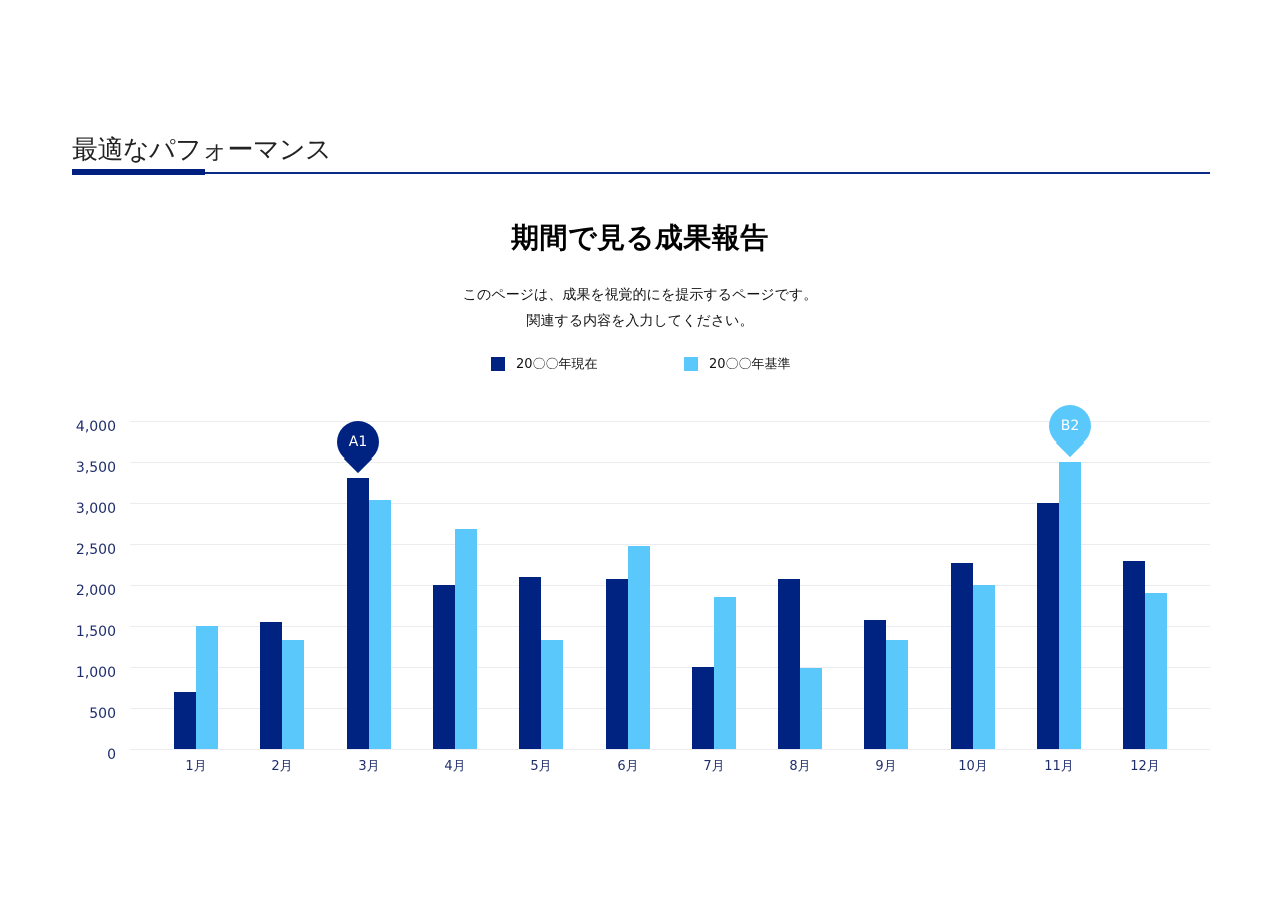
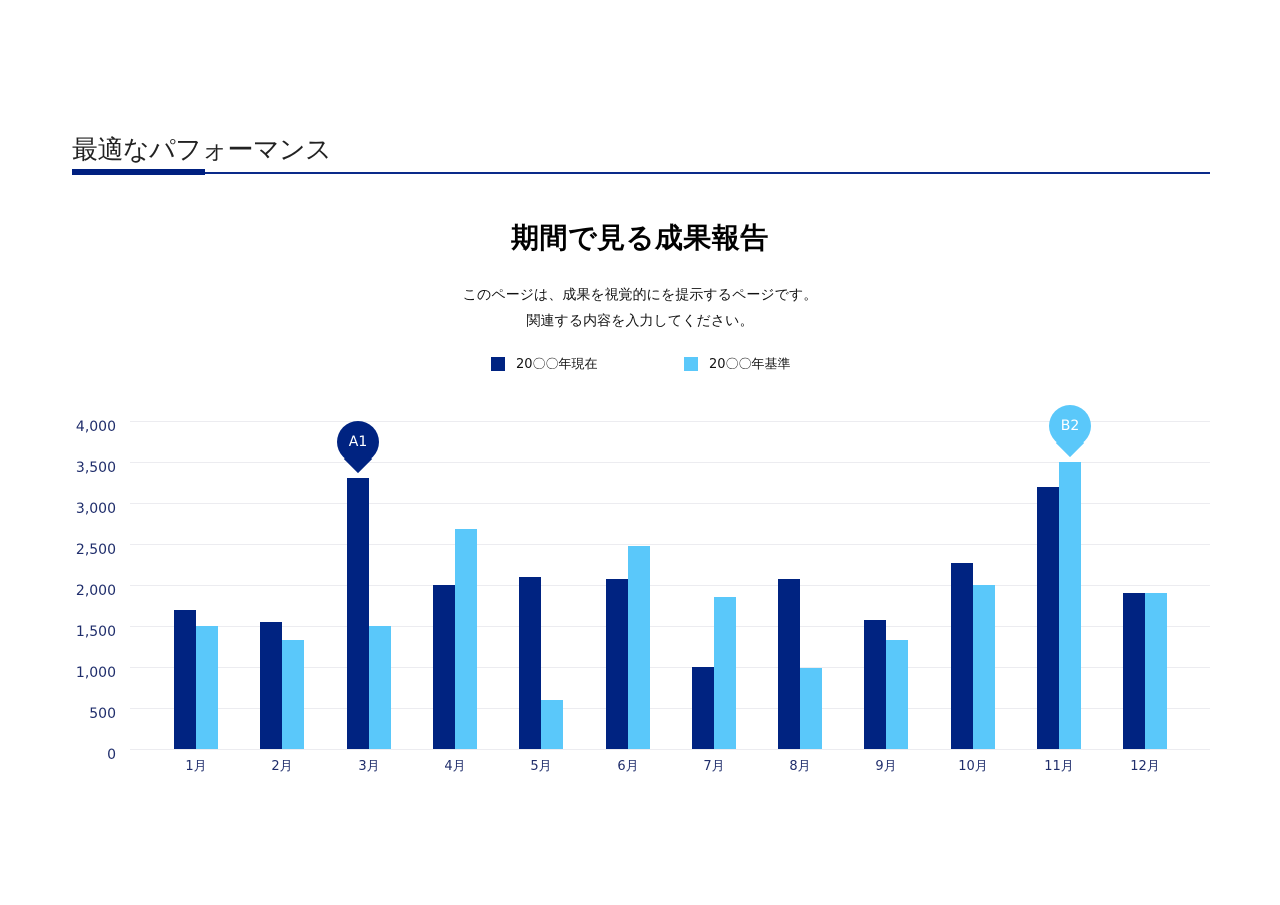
20〇〇年現在/1月: 700 -> 1700
20〇〇年基準/3月: 3000 -> 1500
20〇〇年基準/5月: 1300 -> 600
20〇〇年現在/11月: 3000 -> 3200
20〇〇年現在/12月: 2300 -> 1900
